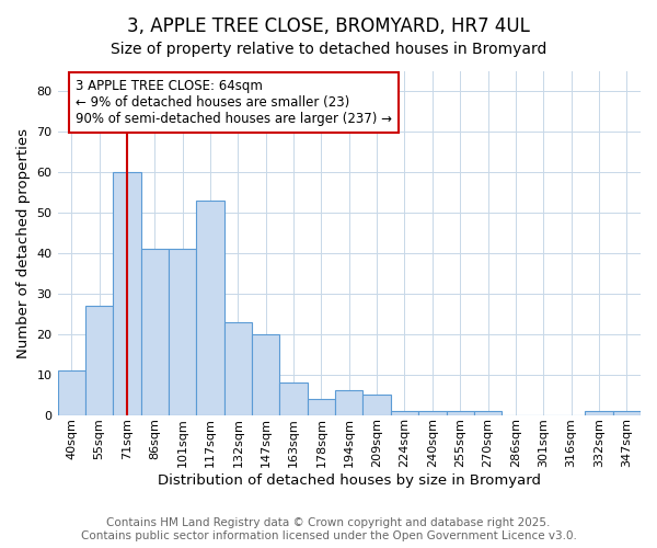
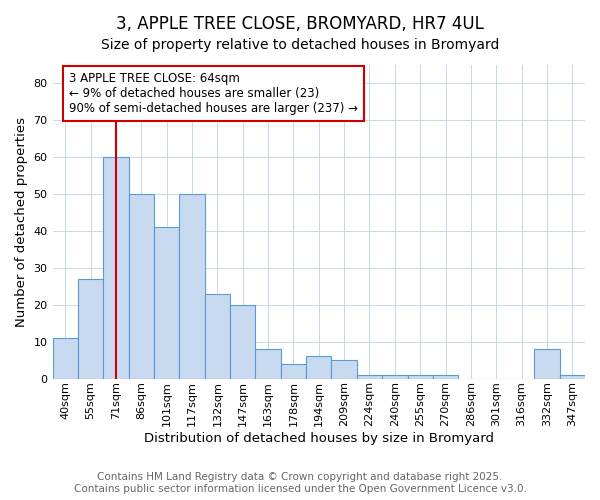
86sqm: 41 -> 50
117sqm: 53 -> 50
332sqm: 1 -> 8
